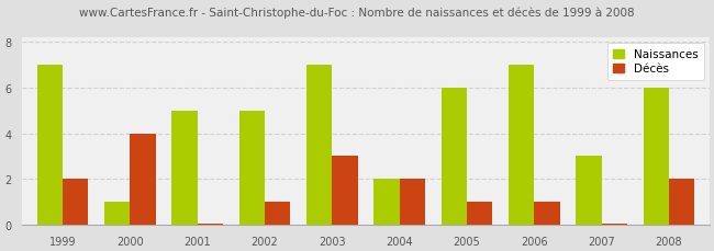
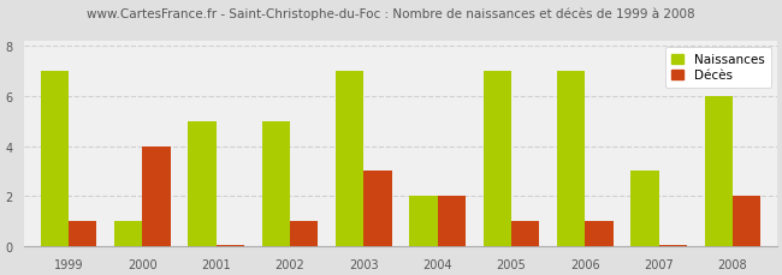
Décès/1999: 2.00 -> 1.00
Naissances/2005: 6 -> 7
